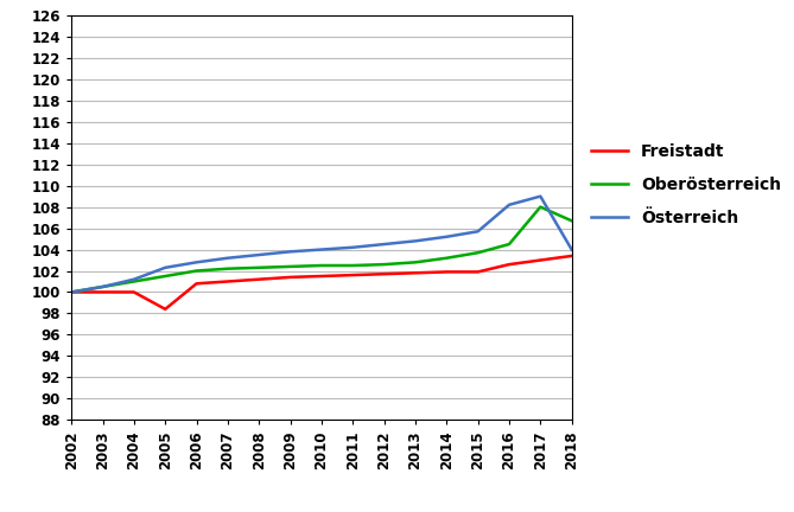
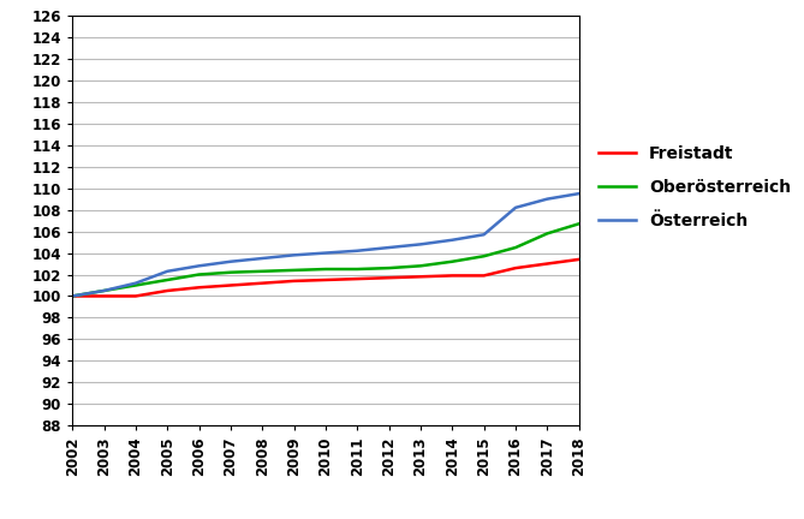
Freistadt/2005: 98.4 -> 100.5
Oberösterreich/2017: 108.0 -> 105.8
Österreich/2018: 104.0 -> 109.5
